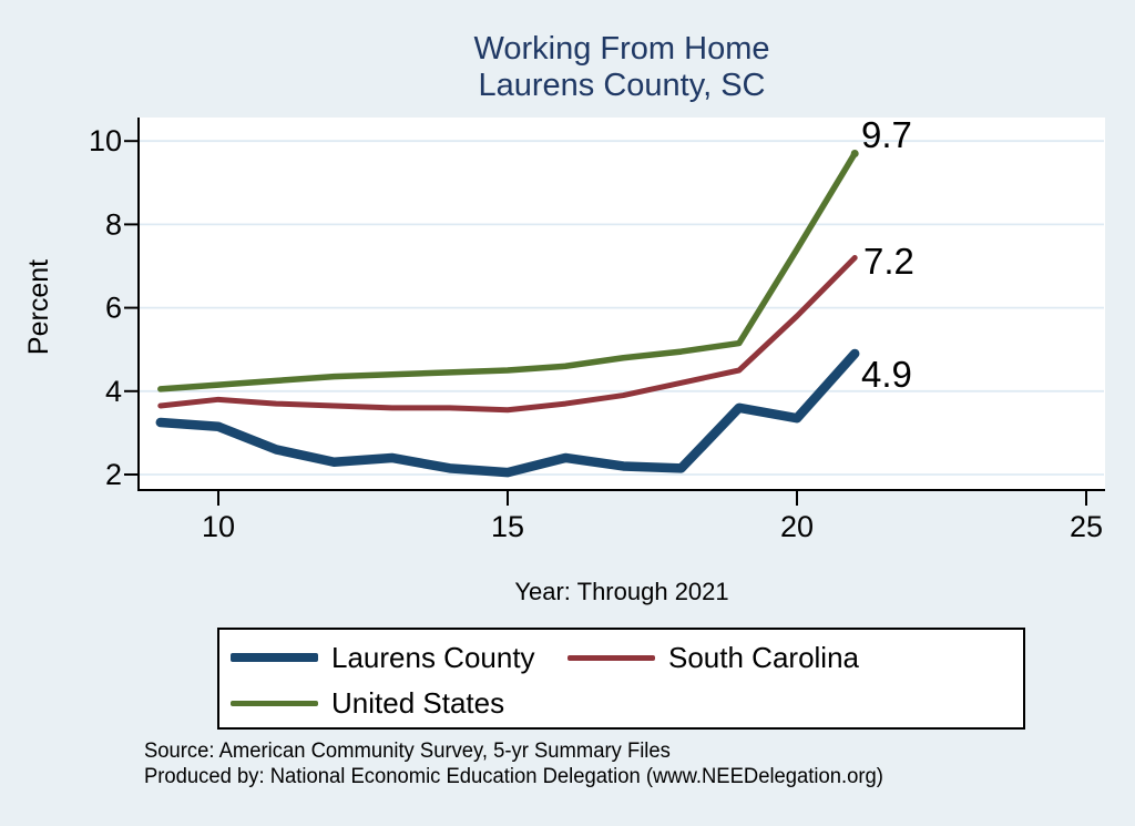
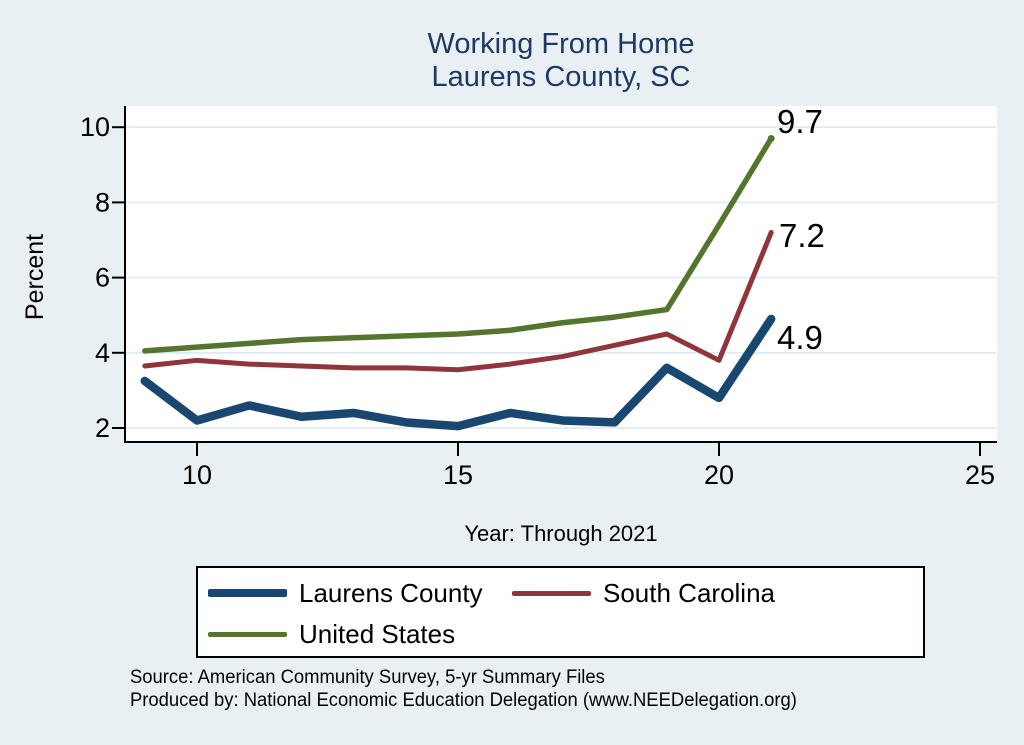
Laurens County/10: 3.1 -> 2.2
Laurens County/20: 3.4 -> 2.8
South Carolina/20: 5.8 -> 3.8
